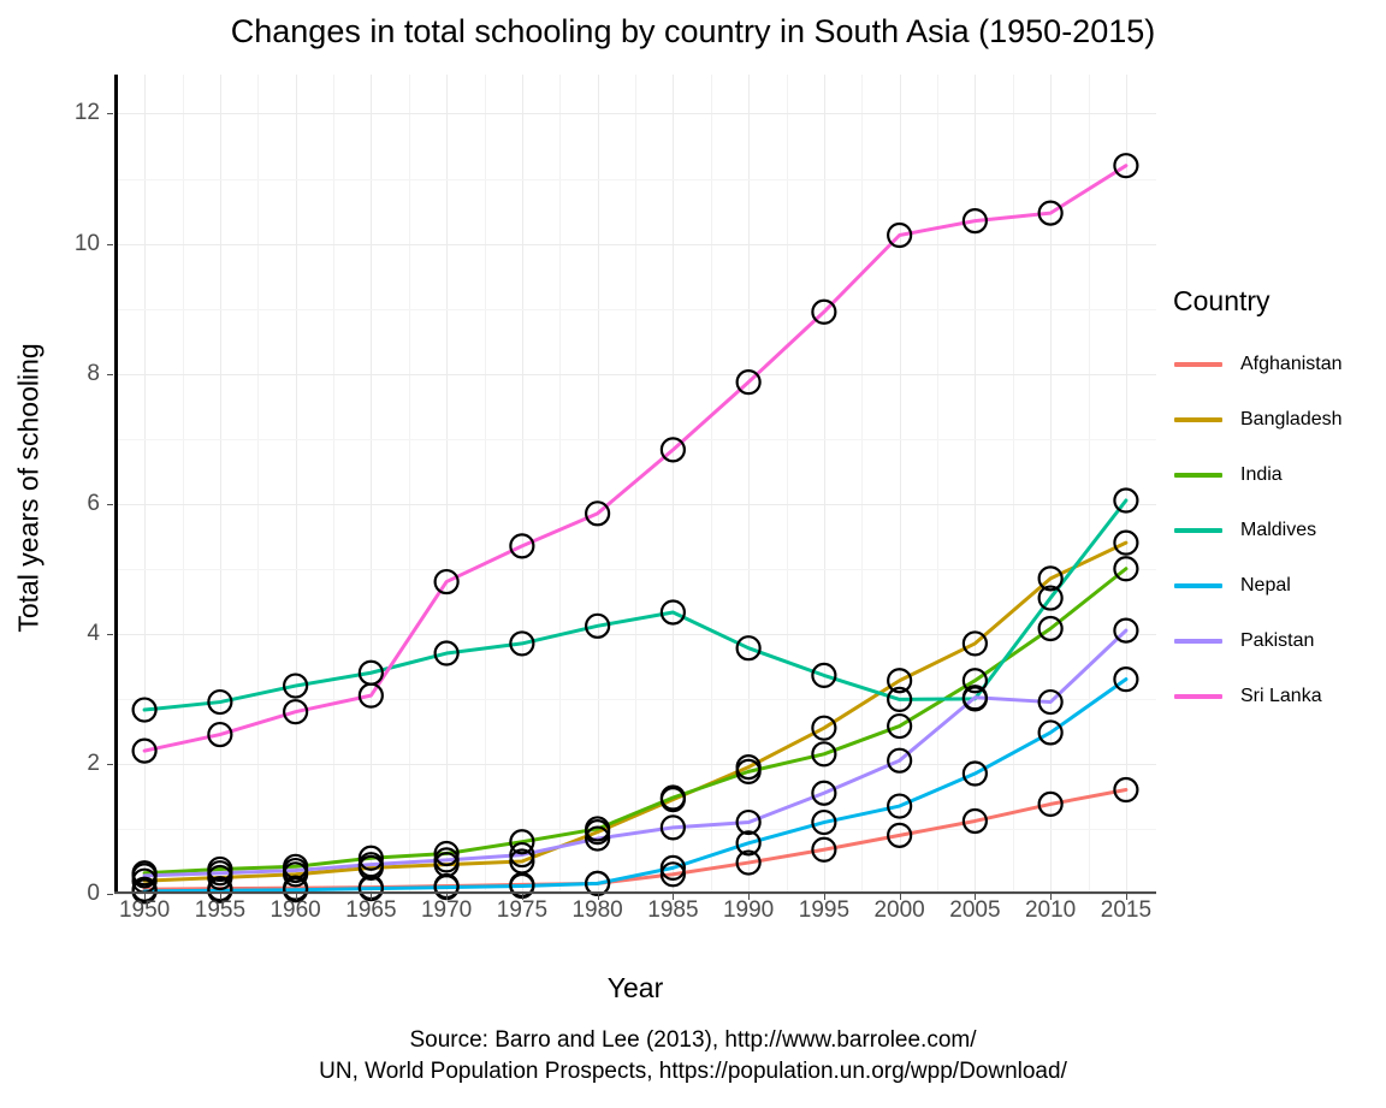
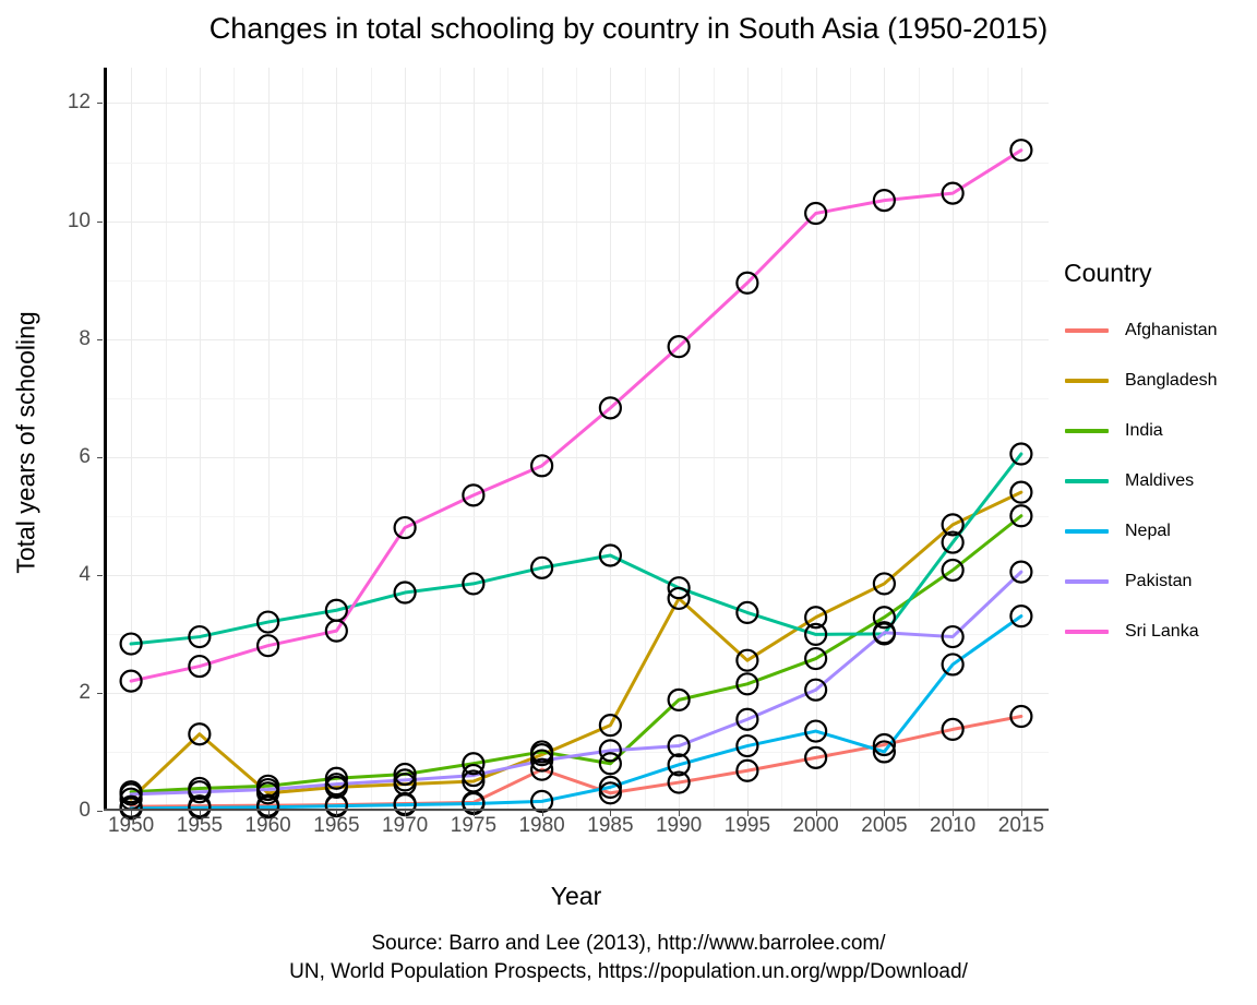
Bangladesh/1955: 0.2 -> 1.3
Afghanistan/1980: 0.2 -> 0.7
India/1985: 1.5 -> 0.8
Bangladesh/1990: 1.9 -> 3.6
Nepal/2005: 1.9 -> 1.0
